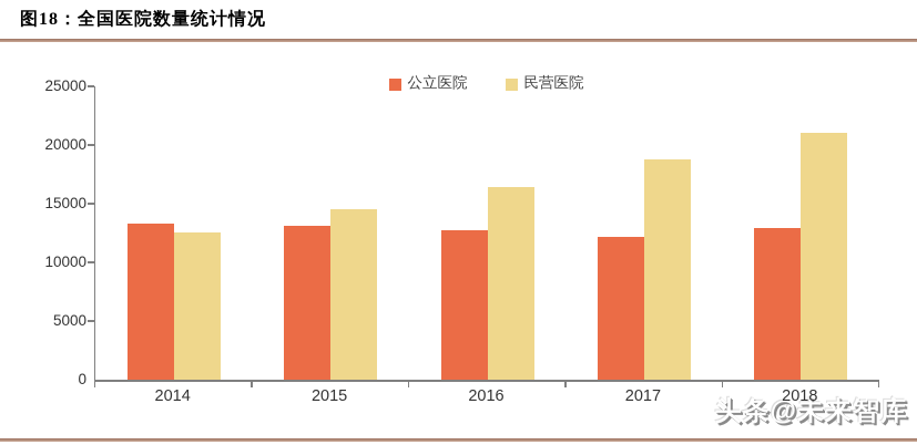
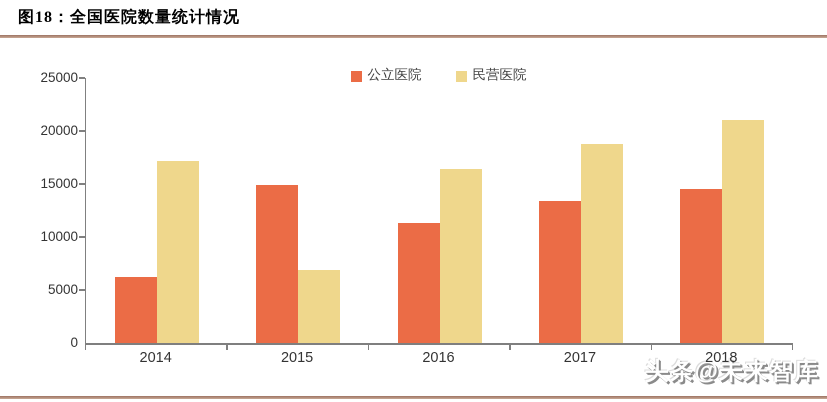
公立医院/2014: 13300 -> 6200
民营医院/2014: 12600 -> 17200
公立医院/2015: 13100 -> 14900
民营医院/2015: 14500 -> 6900
公立医院/2016: 12700 -> 11300
公立医院/2017: 12200 -> 13400
公立医院/2018: 12900 -> 14500
